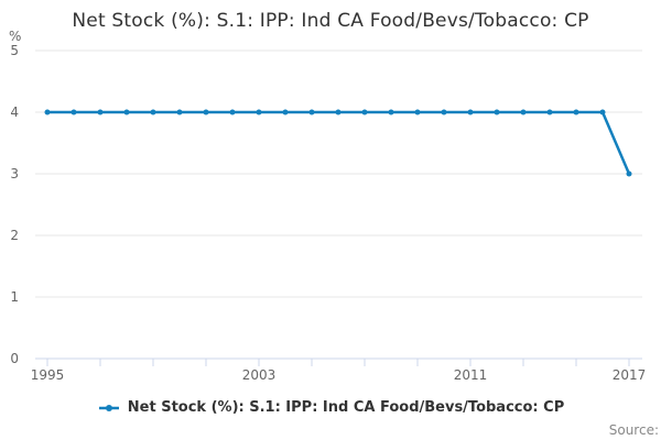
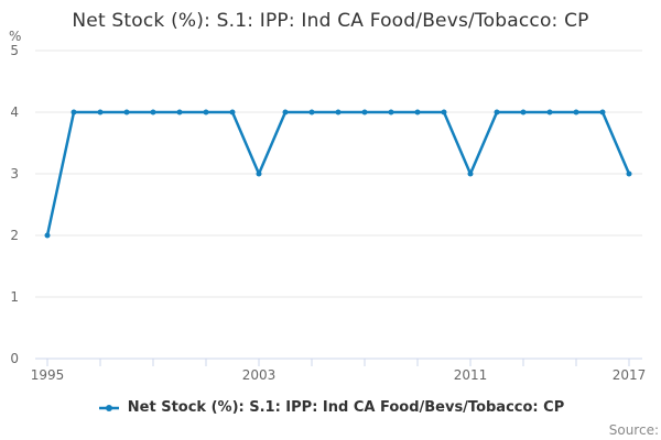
1995: 4 -> 2
2003: 4 -> 3
2011: 4 -> 3
